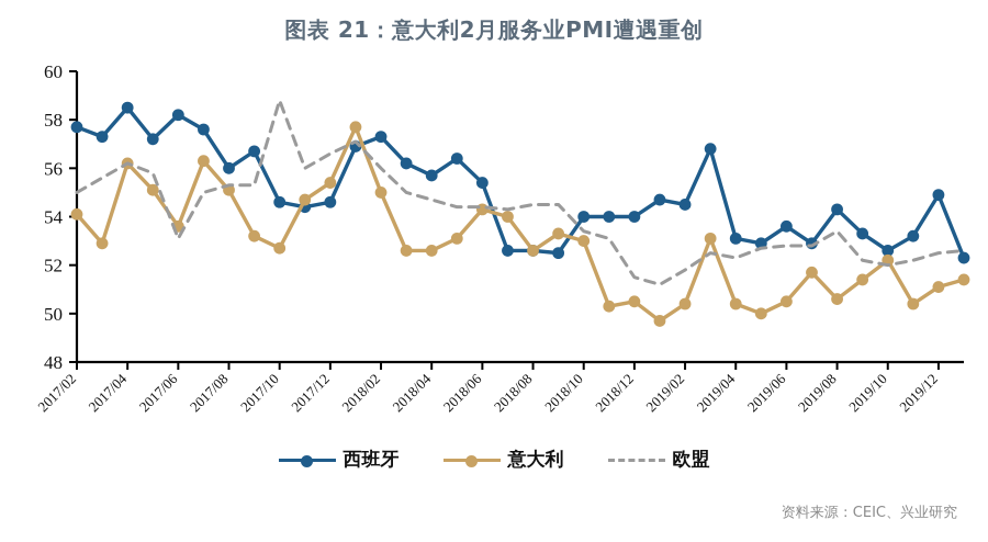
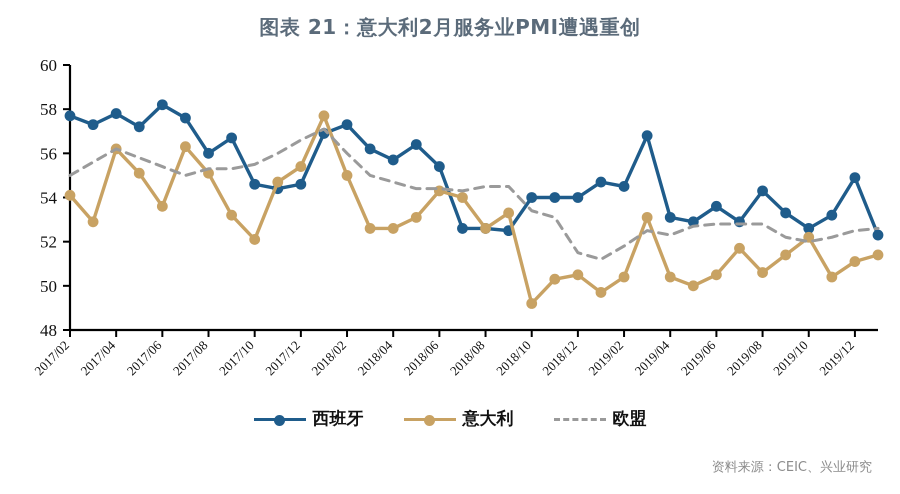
西班牙/2017/04: 58.5 -> 57.8
欧盟/2017/06: 53.1 -> 55.4
意大利/2017/10: 52.7 -> 52.1
欧盟/2017/10: 58.8 -> 55.5
意大利/2018/10: 53.0 -> 49.2
欧盟/2019/08: 53.4 -> 52.8
